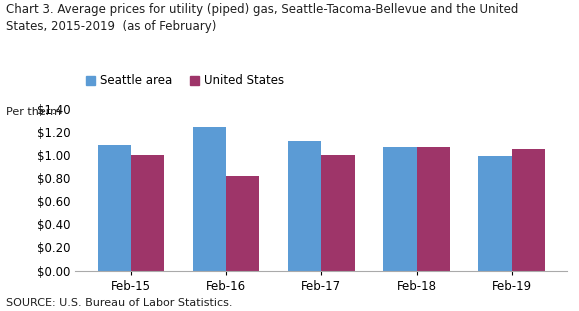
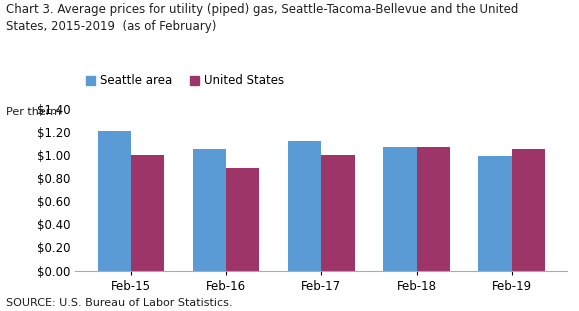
Seattle area/Feb-15: $1.09 -> $1.21
Seattle area/Feb-16: $1.24 -> $1.05
United States/Feb-16: $0.82 -> $0.89
